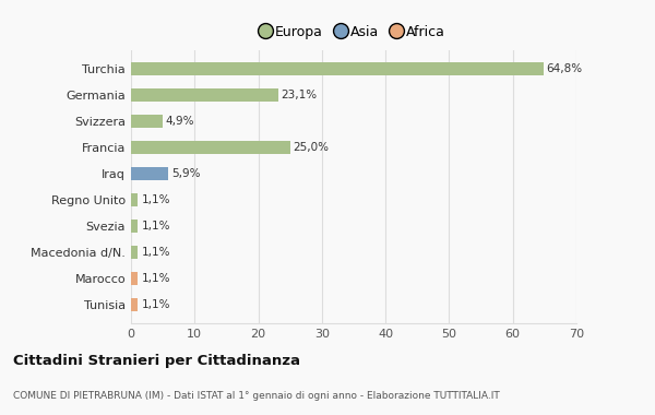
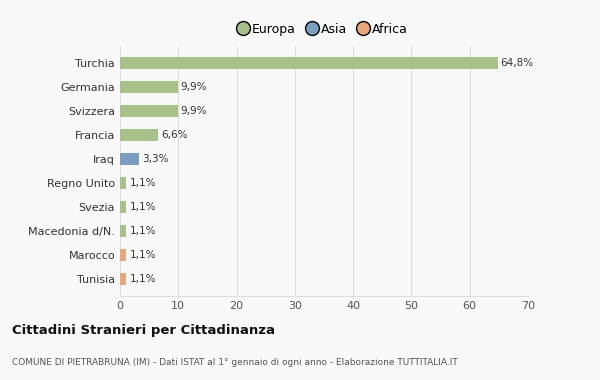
Germania: 23,1% -> 9,9%
Svizzera: 4,9% -> 9,9%
Francia: 25,0% -> 6,6%
Iraq: 5,9% -> 3,3%
